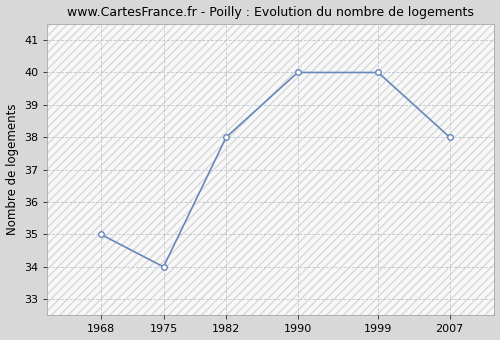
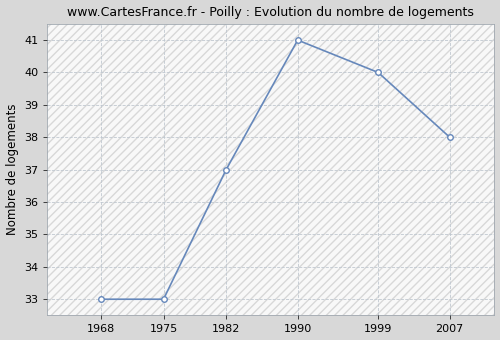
1968: 35 -> 33
1975: 34 -> 33
1982: 38 -> 37
1990: 40 -> 41
